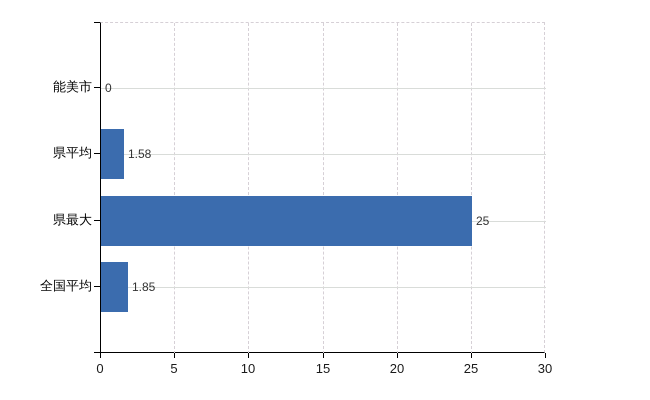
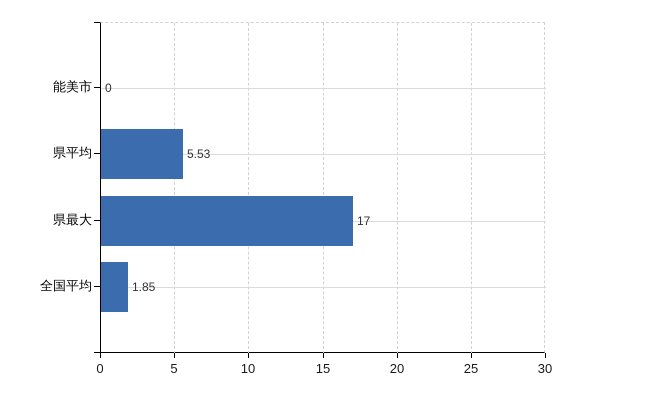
県平均: 1.58 -> 5.53
県最大: 25 -> 17
